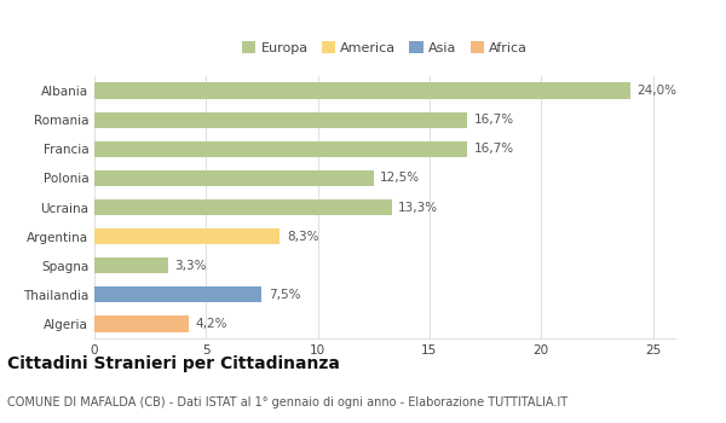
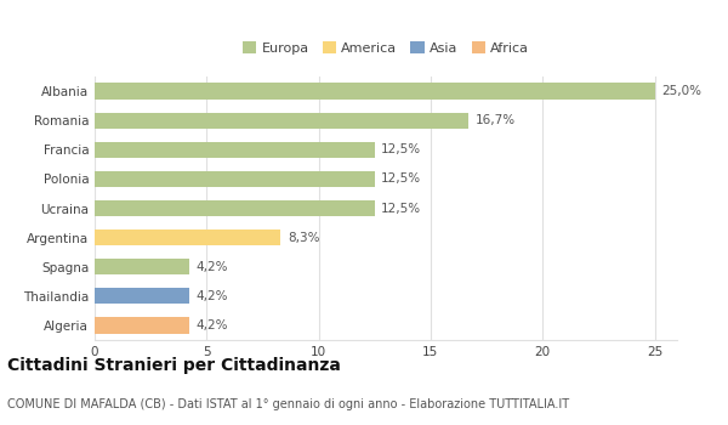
Albania: 24,0% -> 25,0%
Francia: 16,7% -> 12,5%
Ucraina: 13,3% -> 12,5%
Spagna: 3,3% -> 4,2%
Thailandia: 7,5% -> 4,2%
